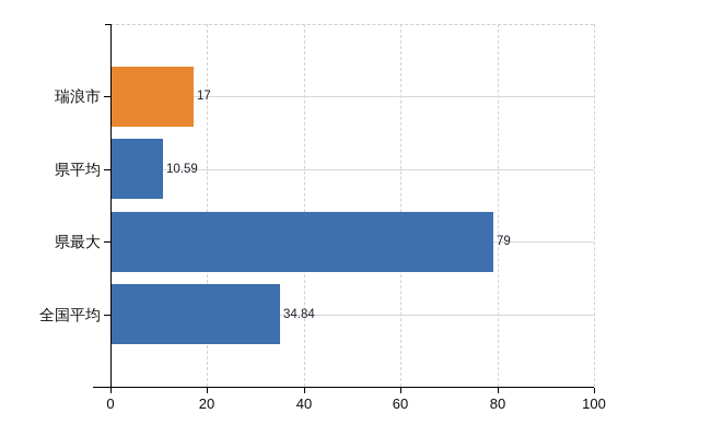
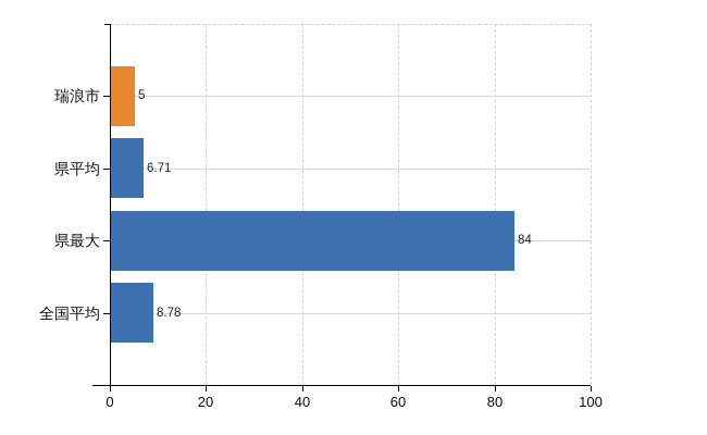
瑞浪市: 17 -> 5
県平均: 10.59 -> 6.71
県最大: 79 -> 84
全国平均: 34.84 -> 8.78
